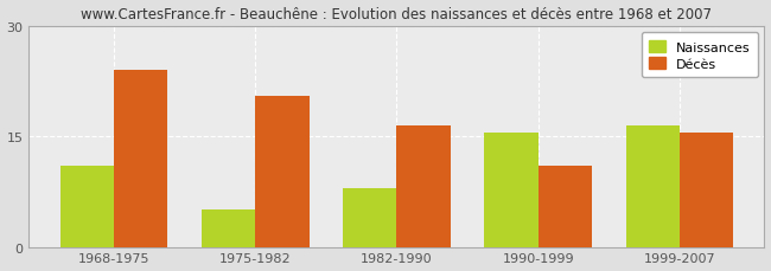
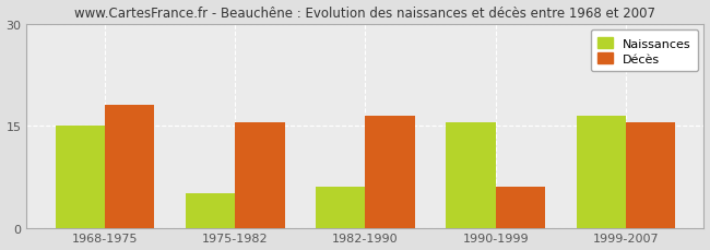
Naissances/1968-1975: 11.0 -> 15.0
Décès/1968-1975: 24.0 -> 18.0
Décès/1975-1982: 20.4 -> 15.5
Naissances/1982-1990: 8.0 -> 6.0
Décès/1990-1999: 11.0 -> 6.0
